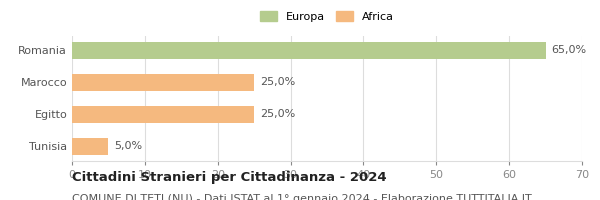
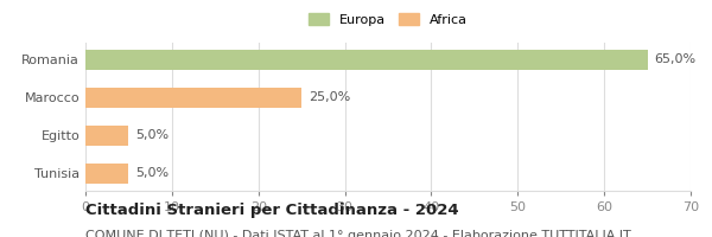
Egitto: 25,0% -> 5,0%
